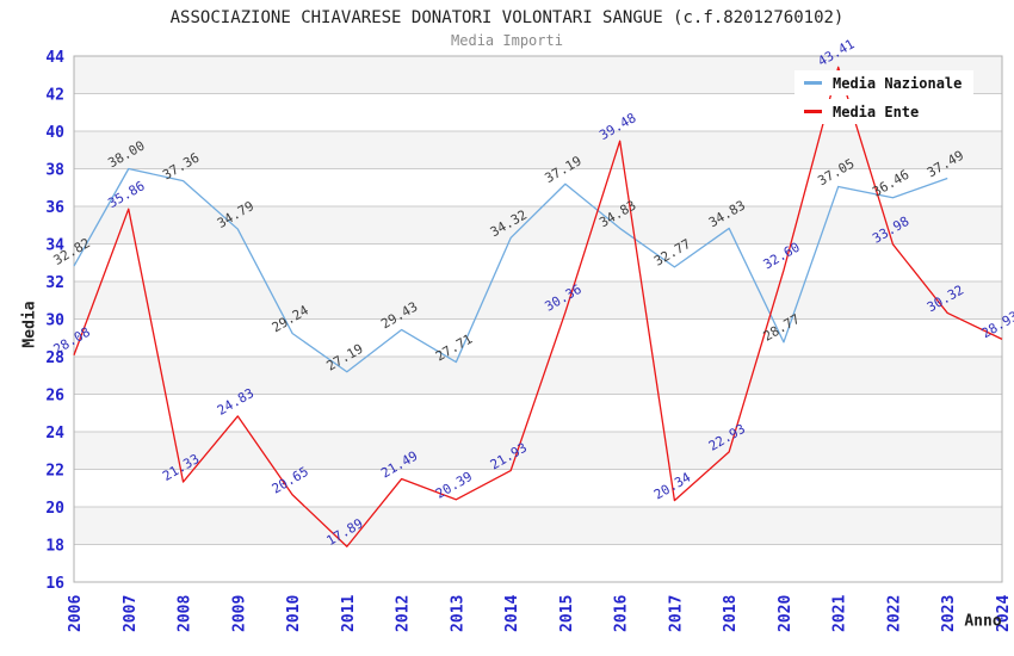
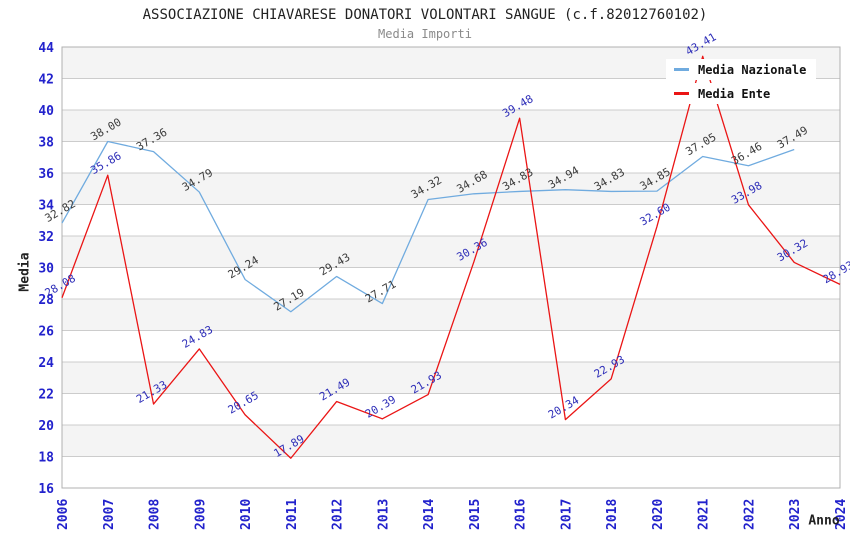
Media Nazionale/2015: 37.19 -> 34.68
Media Nazionale/2017: 32.77 -> 34.94
Media Nazionale/2020: 28.77 -> 34.85
